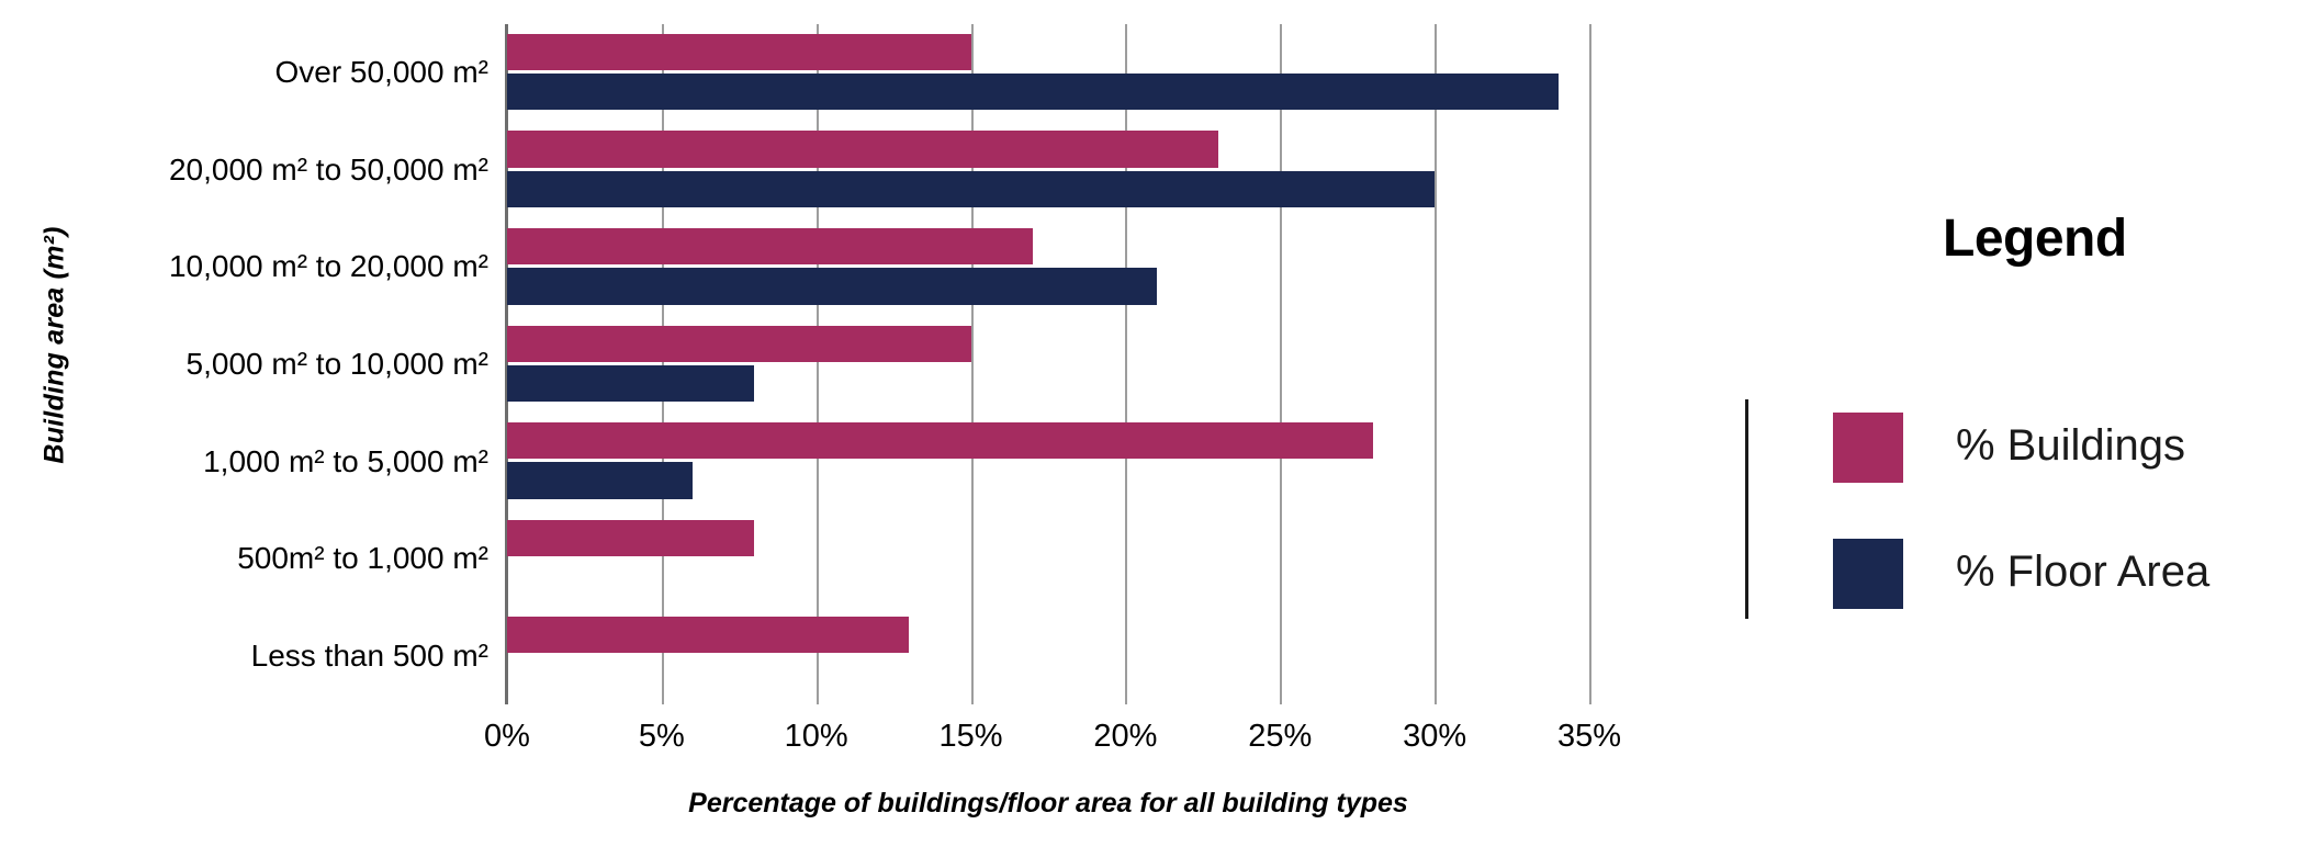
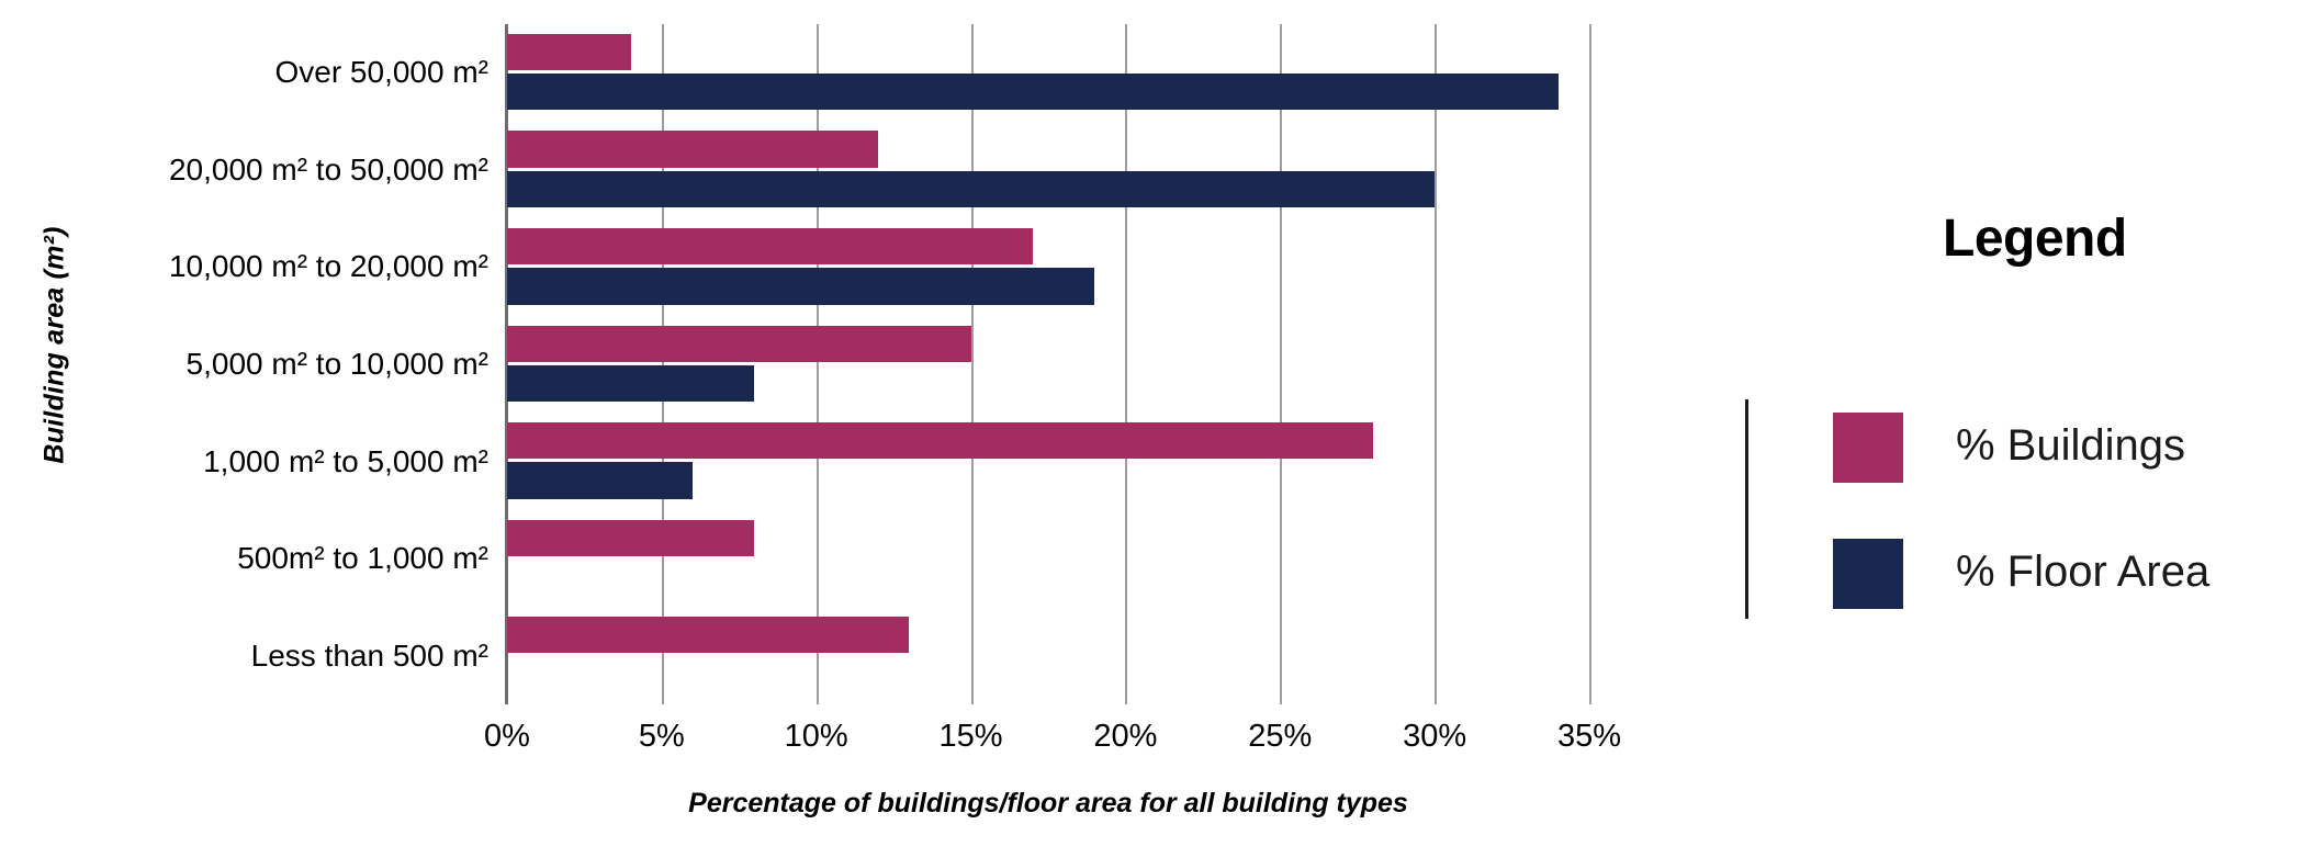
% Buildings/Over 50,000 m²: 15% -> 4%
% Buildings/20,000 m² to 50,000 m²: 23% -> 12%
% Floor Area/10,000 m² to 20,000 m²: 21% -> 19%
